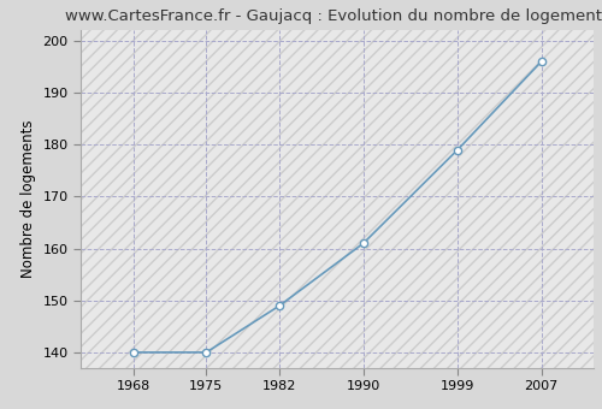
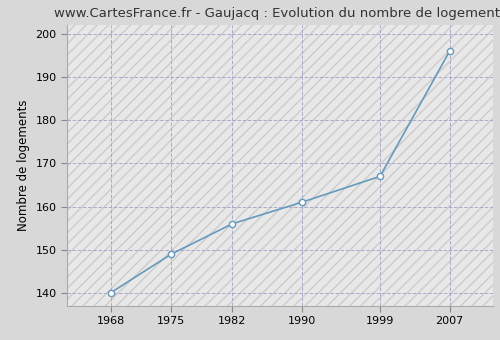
1975: 140 -> 149
1982: 149 -> 156
1999: 179 -> 167
